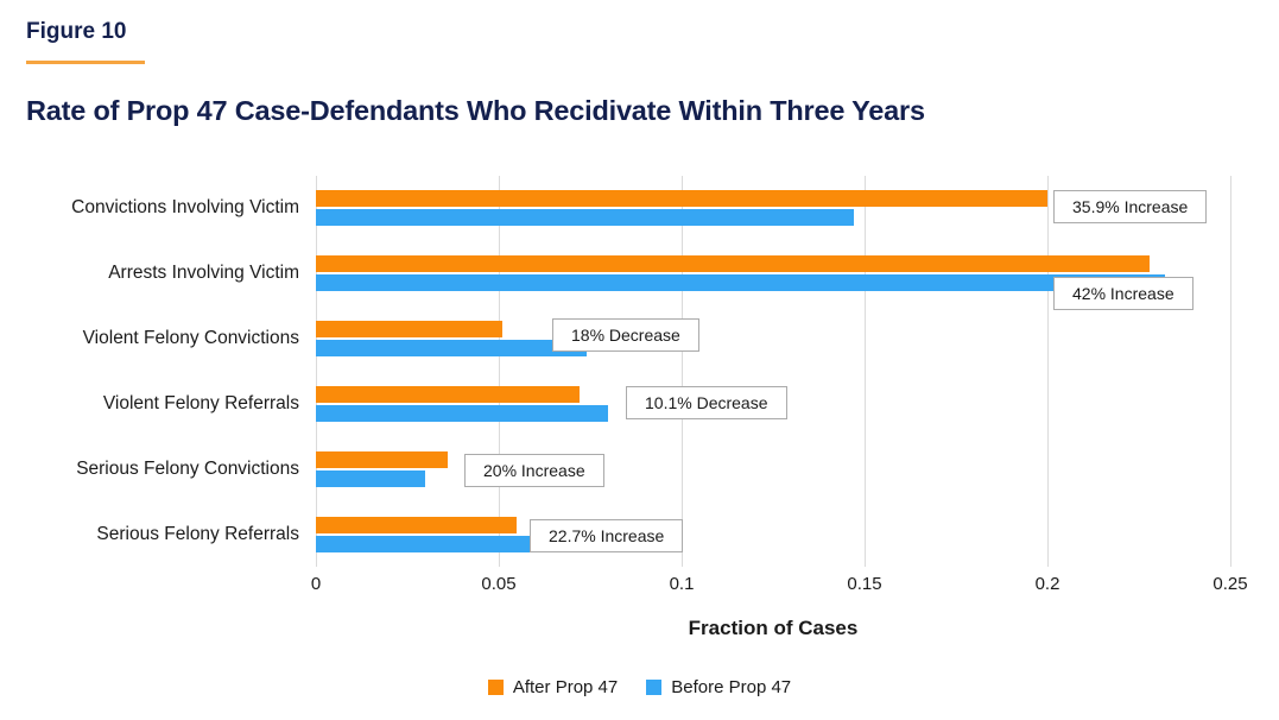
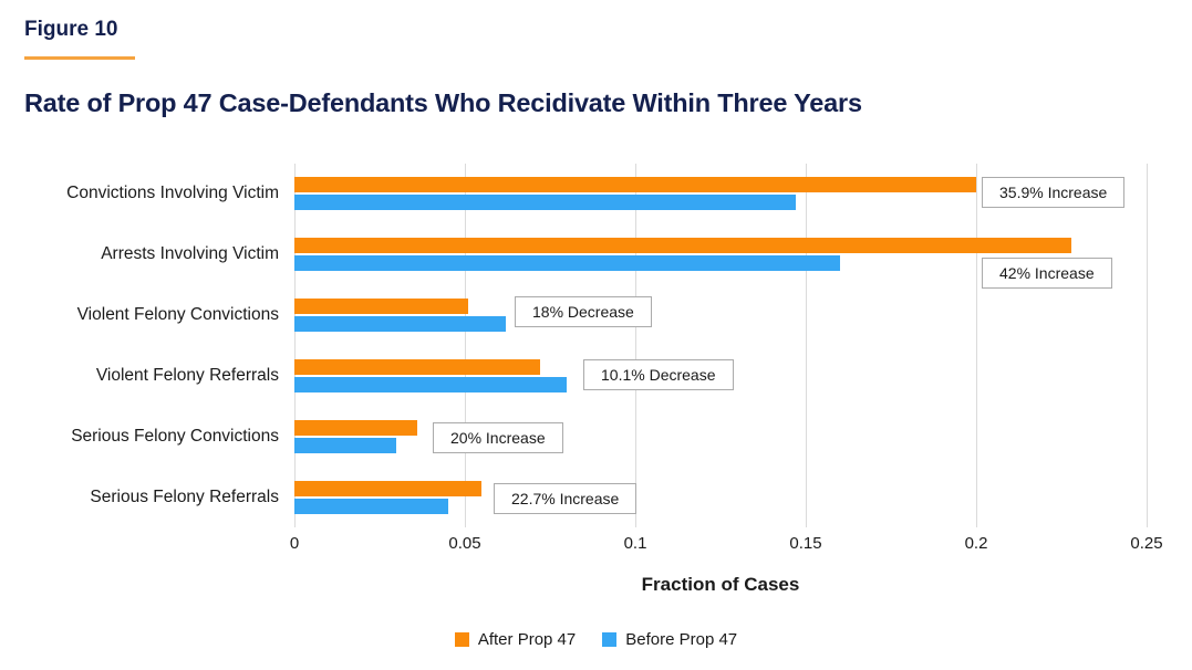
Before Prop 47/Arrests Involving Victim: 0.232 -> 0.160
Before Prop 47/Violent Felony Convictions: 0.074 -> 0.062
Before Prop 47/Serious Felony Referrals: 0.067 -> 0.045
